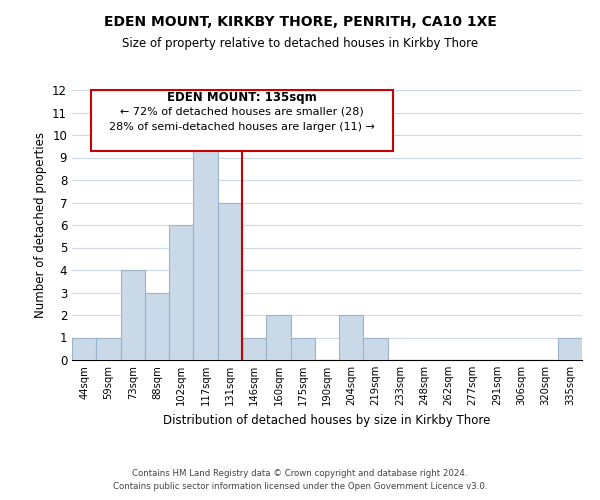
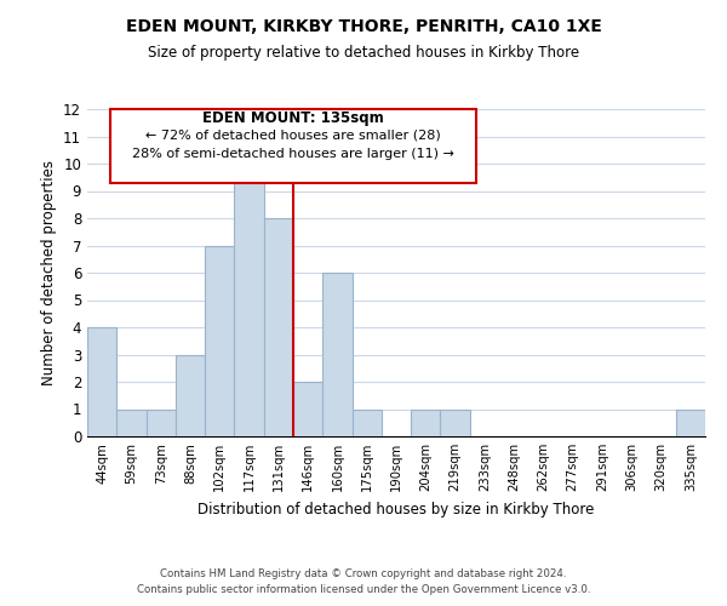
44sqm: 1 -> 4
73sqm: 4 -> 1
102sqm: 6 -> 7
131sqm: 7 -> 8
146sqm: 1 -> 2
160sqm: 2 -> 6
204sqm: 2 -> 1
